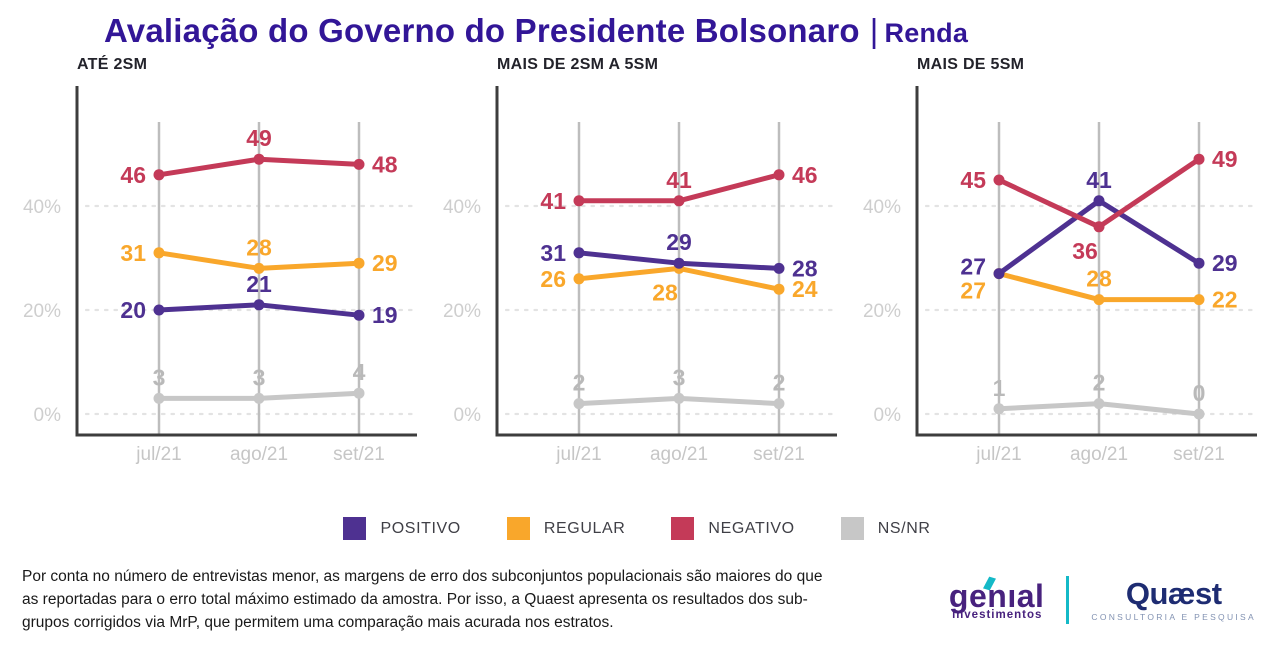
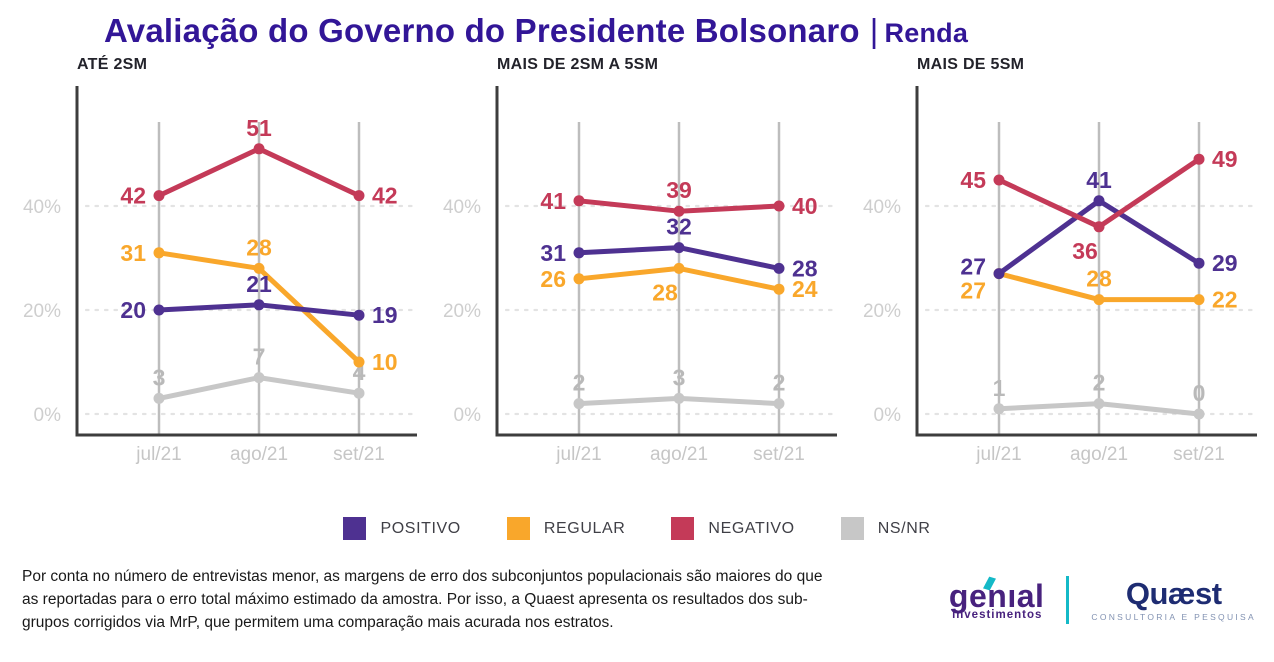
ATÉ 2SM/NEGATIVO/jul/21: 46 -> 42
ATÉ 2SM/NS/NR/ago/21: 3 -> 7
ATÉ 2SM/NEGATIVO/ago/21: 49 -> 51
ATÉ 2SM/REGULAR/set/21: 29 -> 10
ATÉ 2SM/NEGATIVO/set/21: 48 -> 42
MAIS DE 2SM A 5SM/POSITIVO/ago/21: 29 -> 32
MAIS DE 2SM A 5SM/NEGATIVO/ago/21: 41 -> 39
MAIS DE 2SM A 5SM/NEGATIVO/set/21: 46 -> 40
